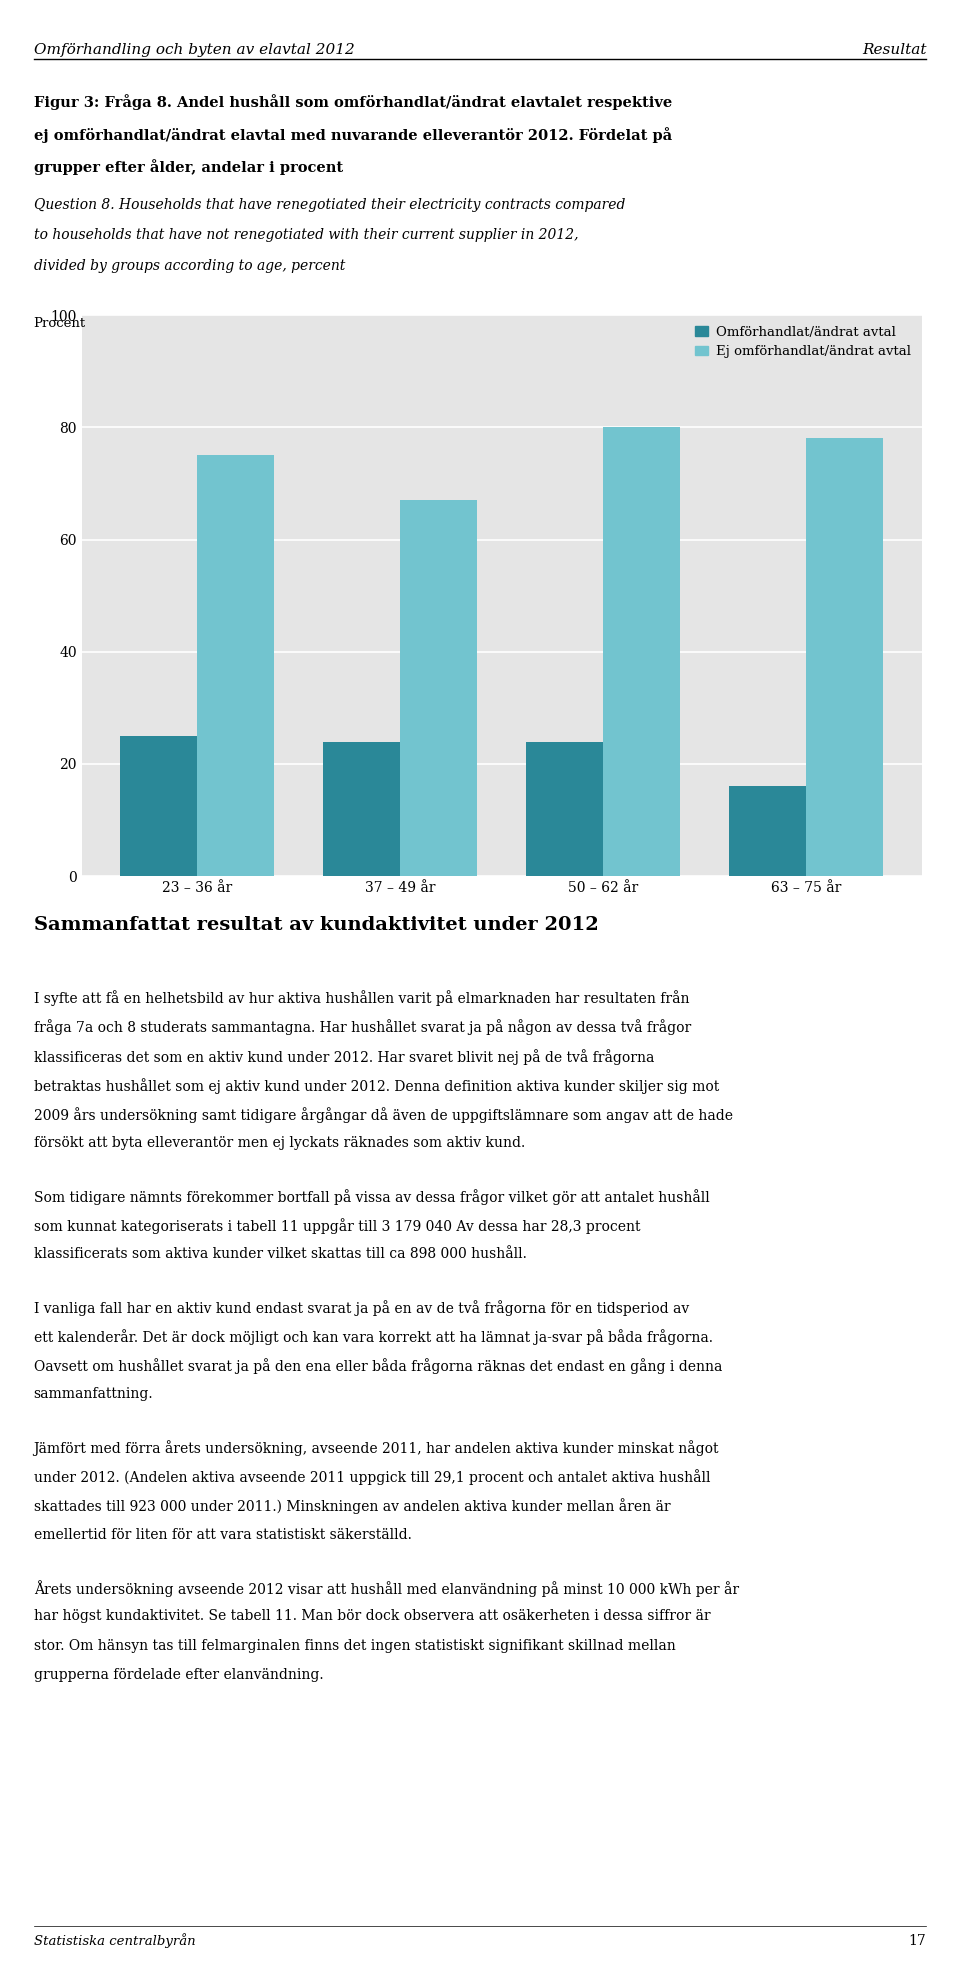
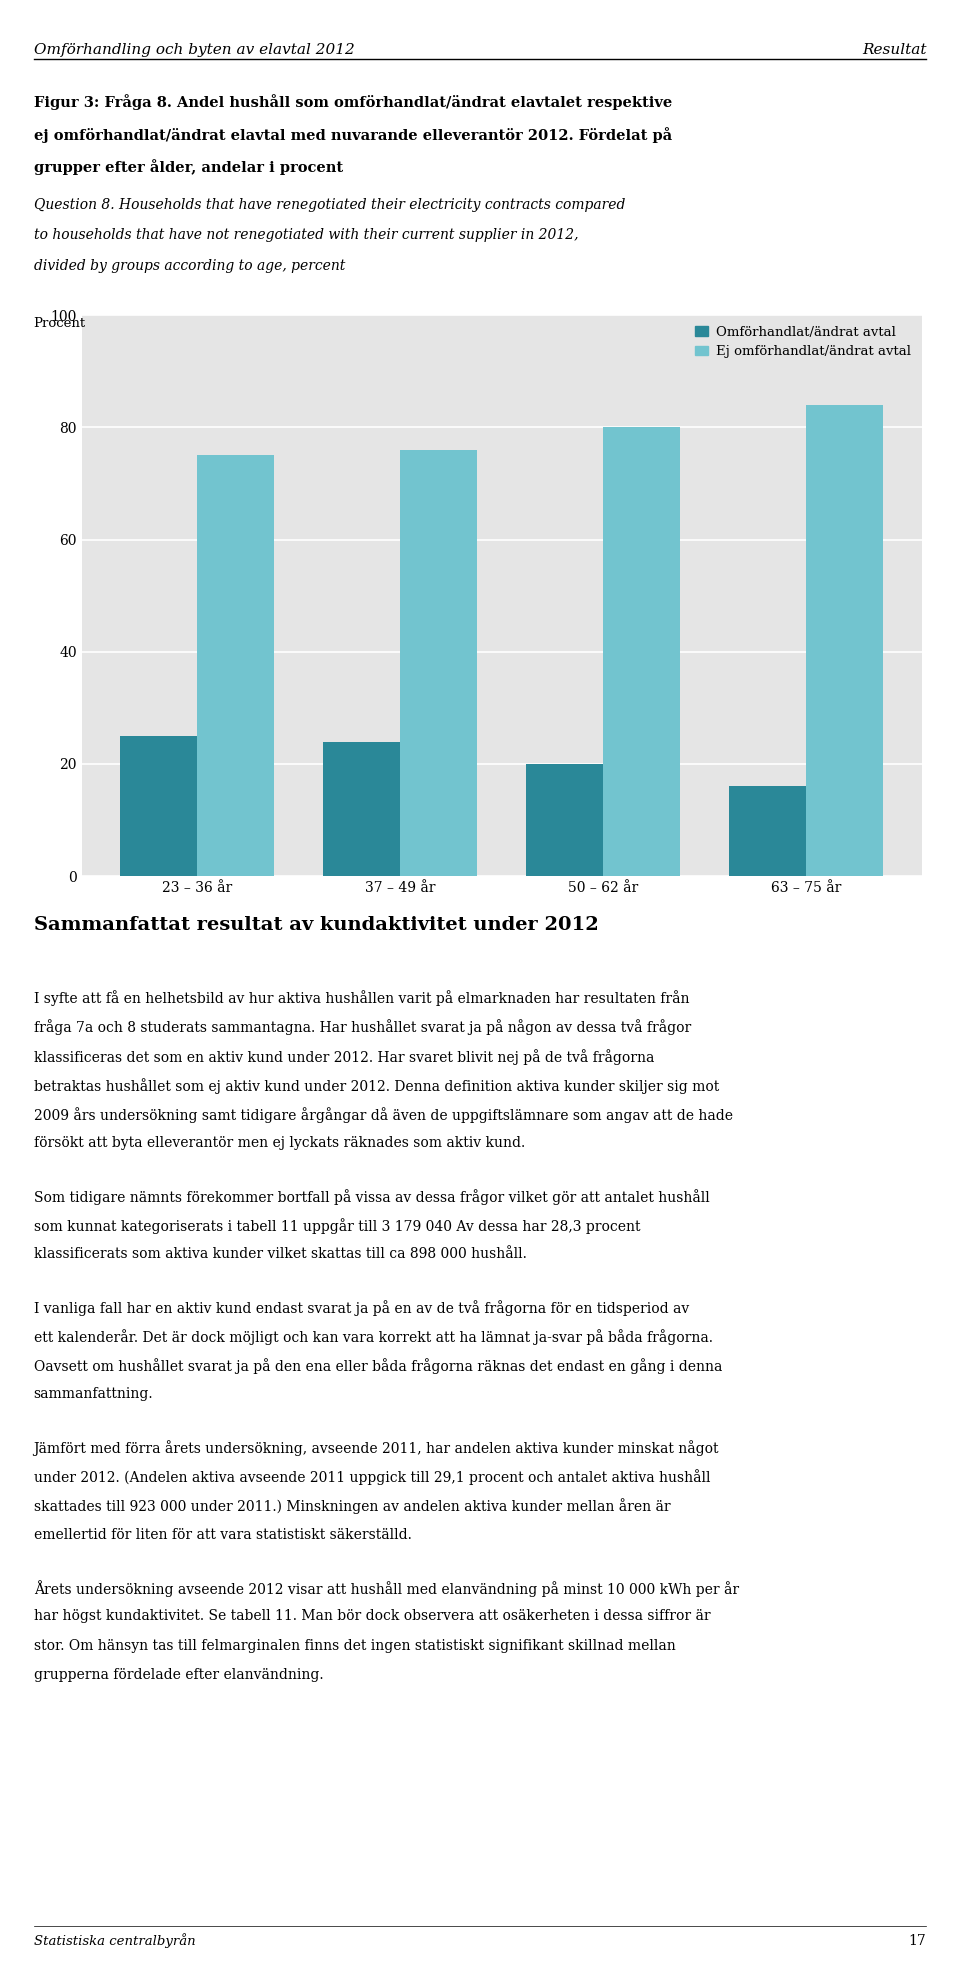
Ej omförhandlat/ändrat avtal/37 – 49 år: 67 -> 76
Omförhandlat/ändrat avtal/50 – 62 år: 24 -> 20
Ej omförhandlat/ändrat avtal/63 – 75 år: 78 -> 84
